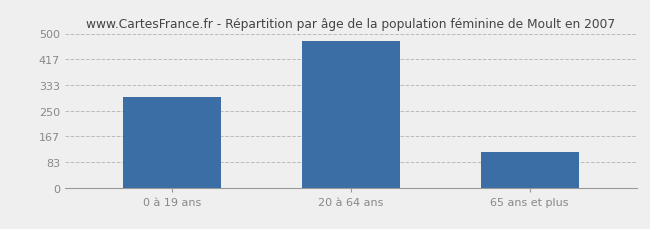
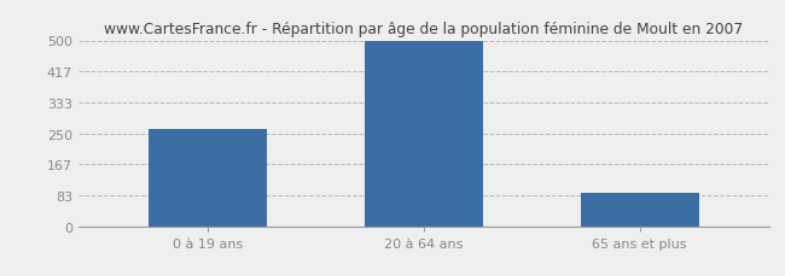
0 à 19 ans: 295 -> 262
20 à 64 ans: 475 -> 500
65 ans et plus: 115 -> 90
